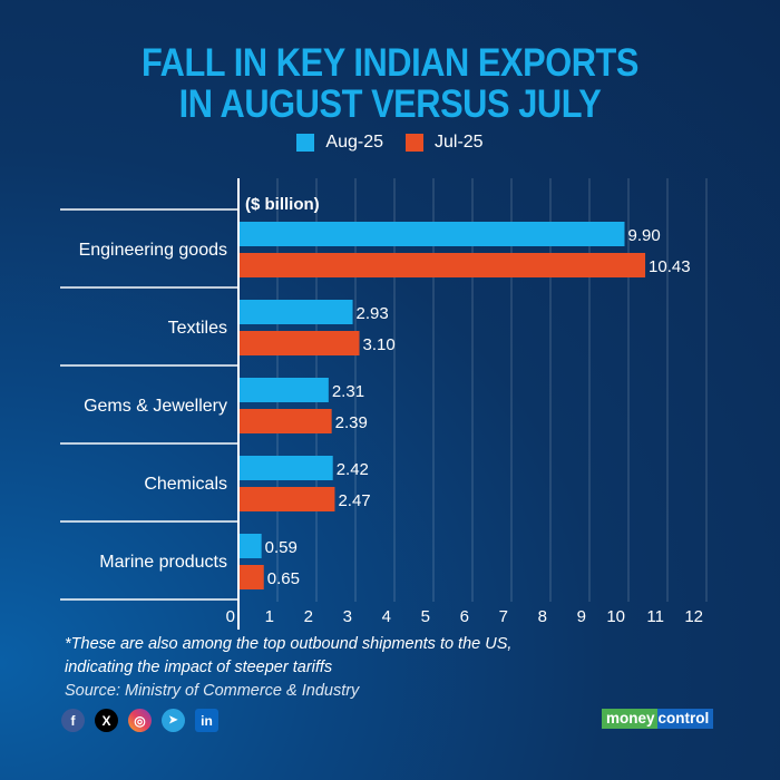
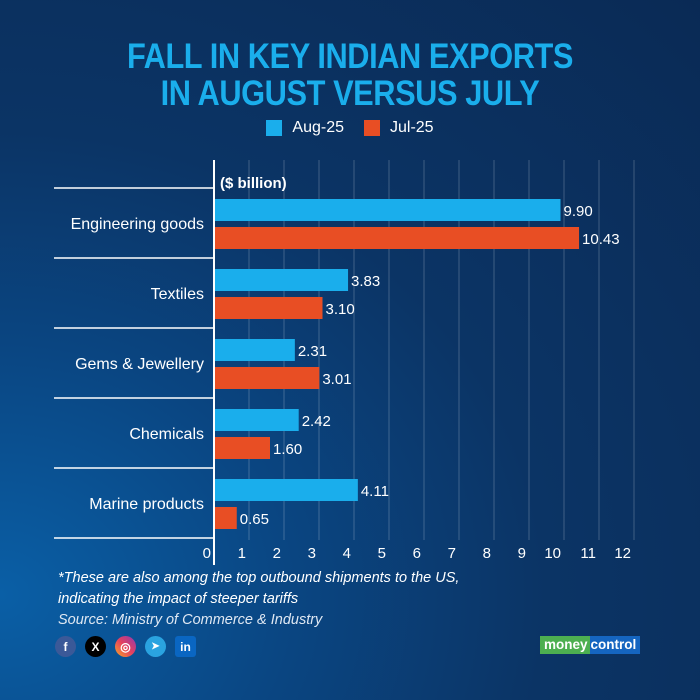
Aug-25/Textiles: 2.93 -> 3.83
Jul-25/Gems & Jewellery: 2.39 -> 3.01
Jul-25/Chemicals: 2.47 -> 1.60
Aug-25/Marine products: 0.59 -> 4.11
